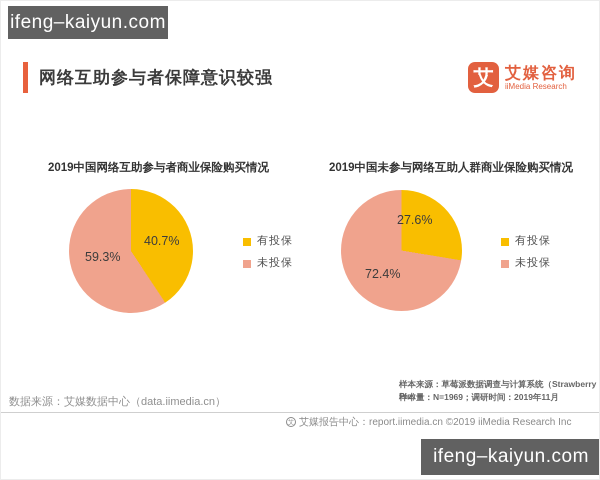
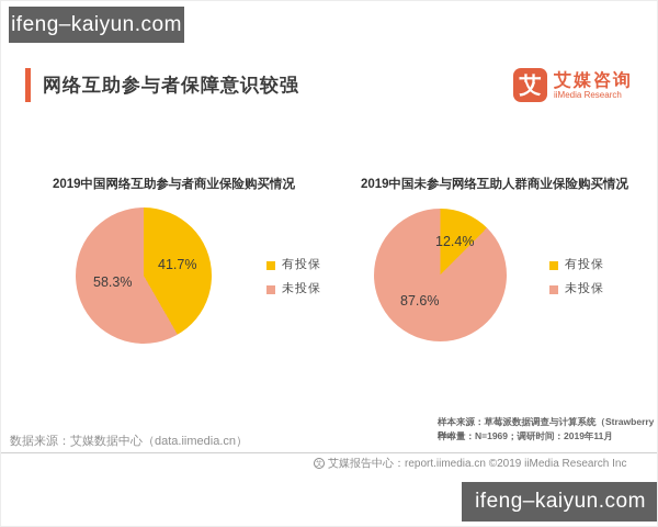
2019中国网络互助参与者商业保险购买情况/有投保: 40.7% -> 41.7%
2019中国网络互助参与者商业保险购买情况/未投保: 59.3% -> 58.3%
2019中国未参与网络互助人群商业保险购买情况/有投保: 27.6% -> 12.4%
2019中国未参与网络互助人群商业保险购买情况/未投保: 72.4% -> 87.6%
